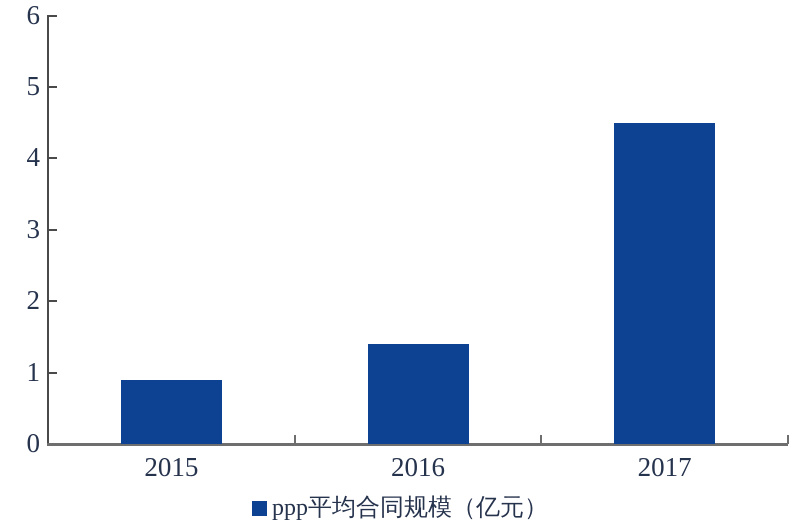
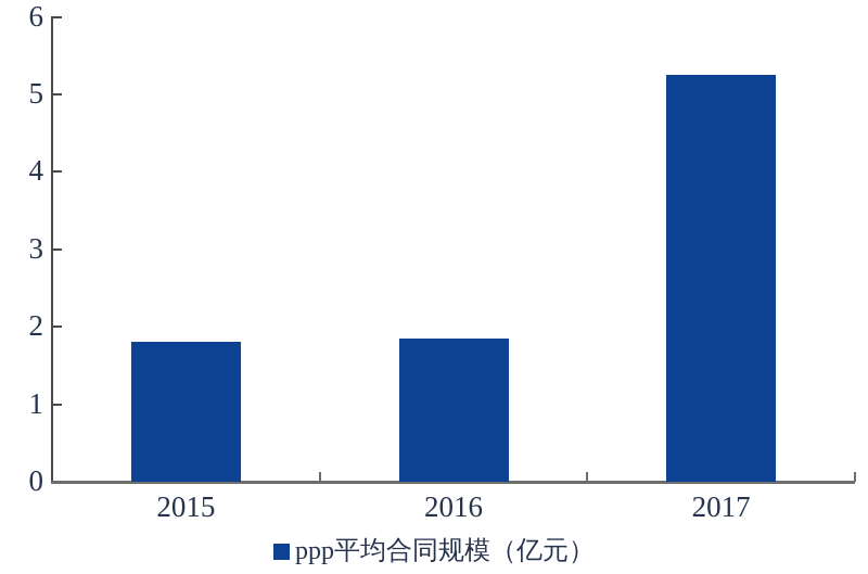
2015: 0.9 -> 1.8
2016: 1.4 -> 1.9
2017: 4.5 -> 5.2
